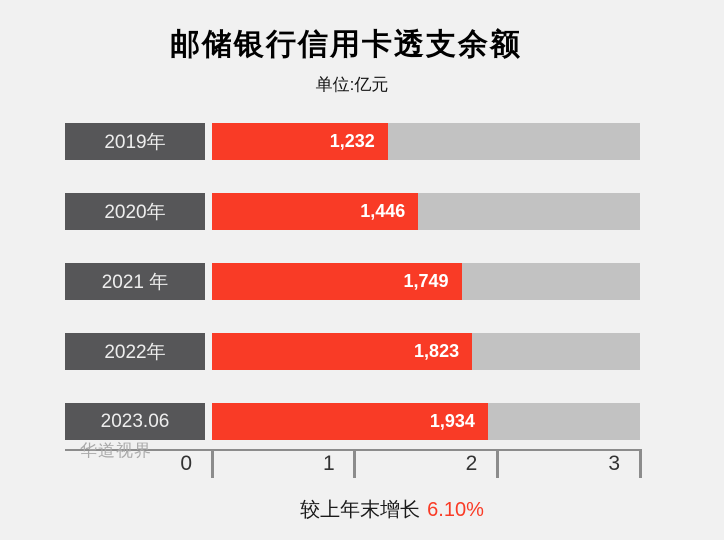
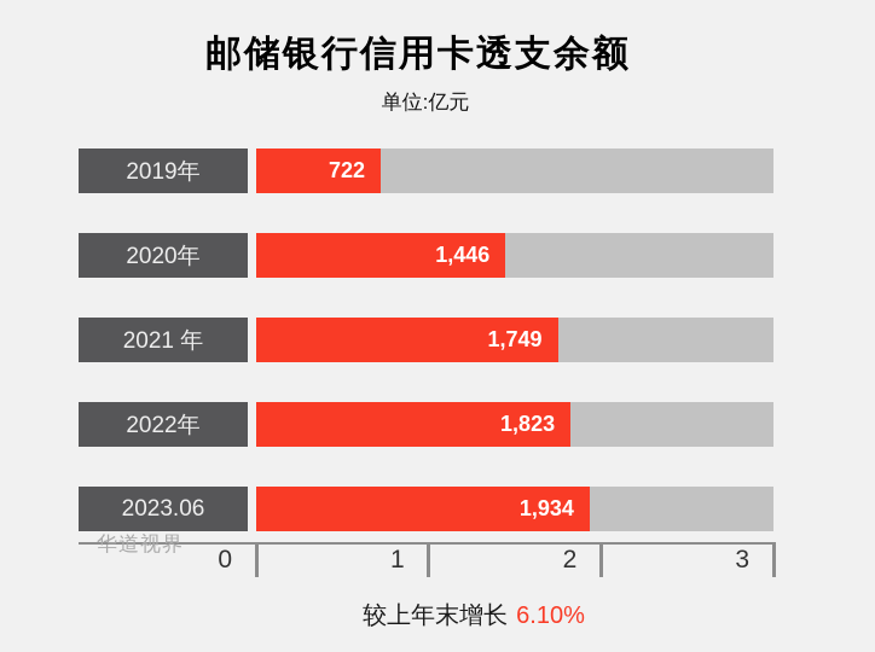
2019年: 1,232 -> 722
